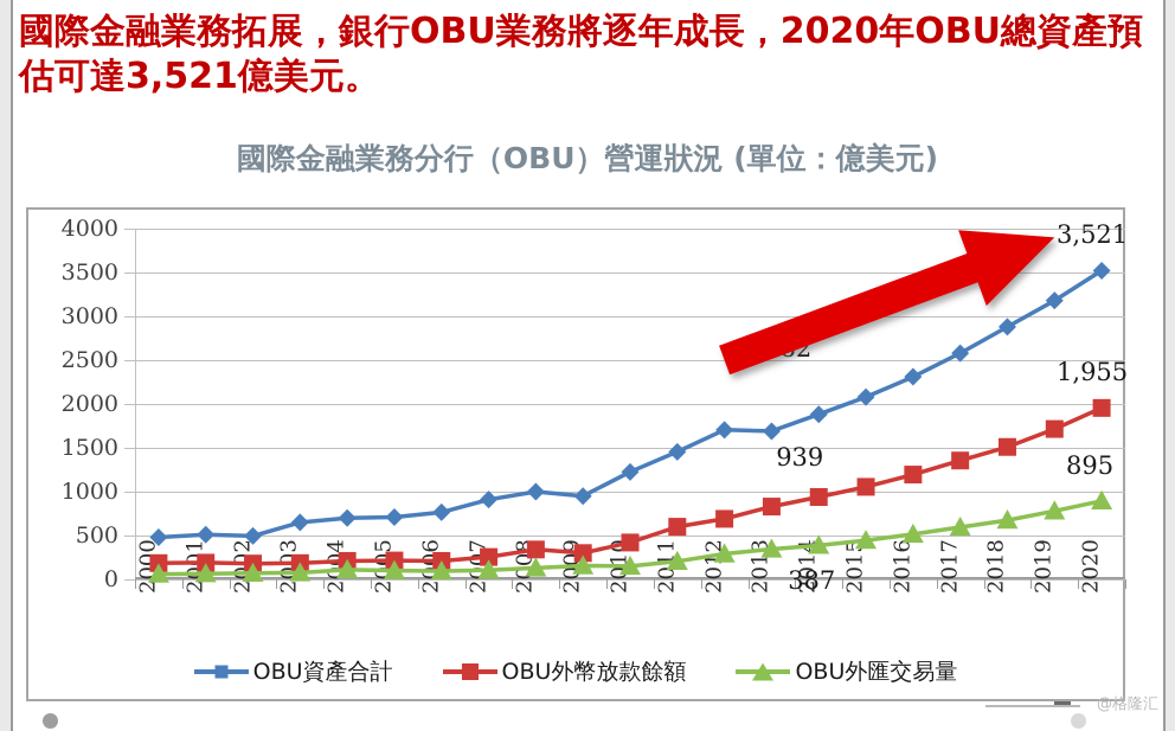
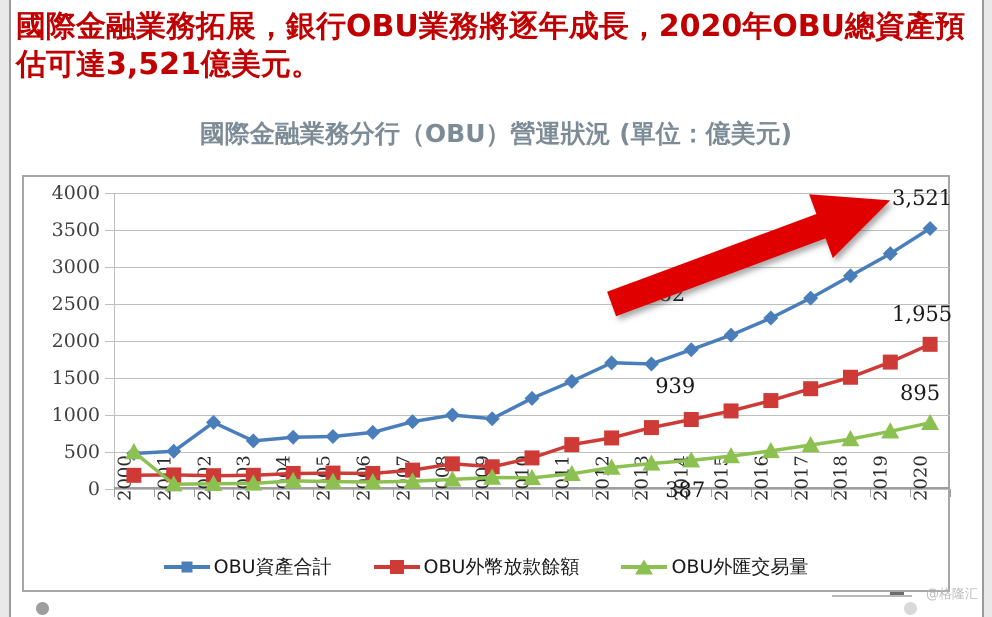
OBU外匯交易量/2000: 100 -> 500
OBU資產合計/2002: 500 -> 900
